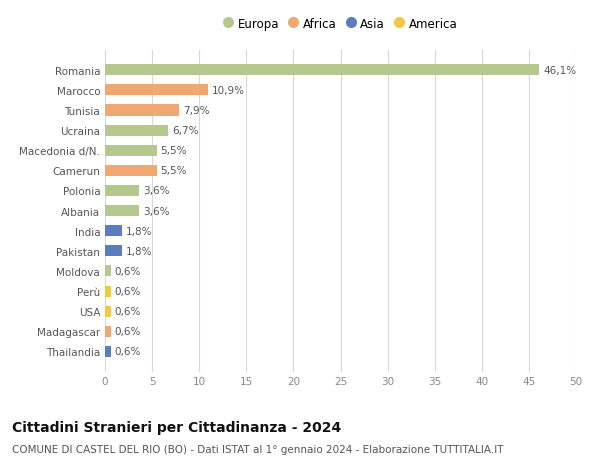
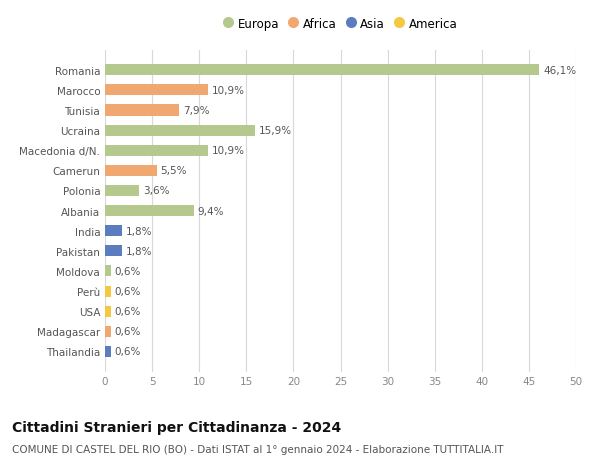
Ucraina: 6,7% -> 15,9%
Macedonia d/N.: 5,5% -> 10,9%
Albania: 3,6% -> 9,4%
